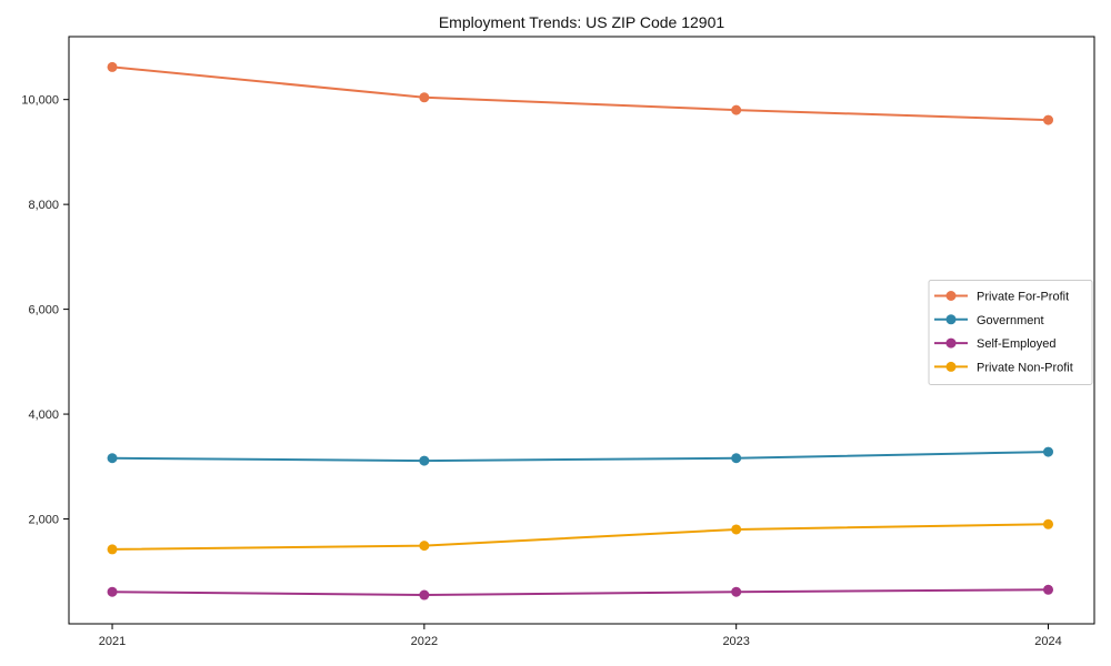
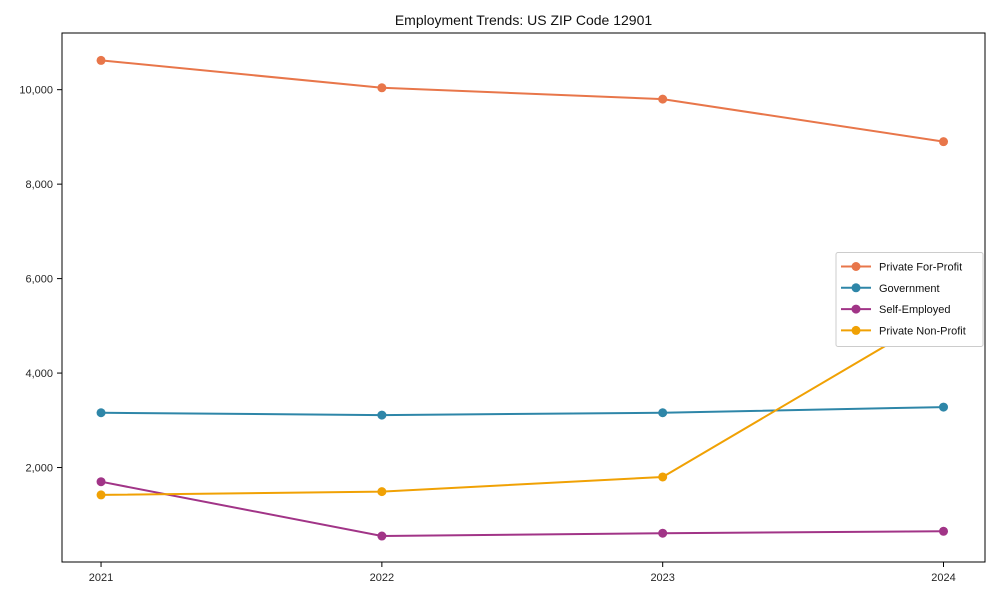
Self-Employed/2021: 600 -> 1700
Private For-Profit/2024: 9600 -> 8900
Private Non-Profit/2024: 1900 -> 5300
